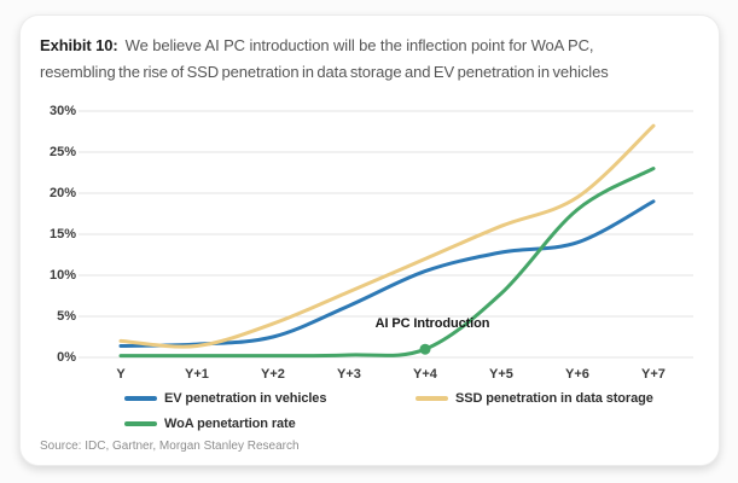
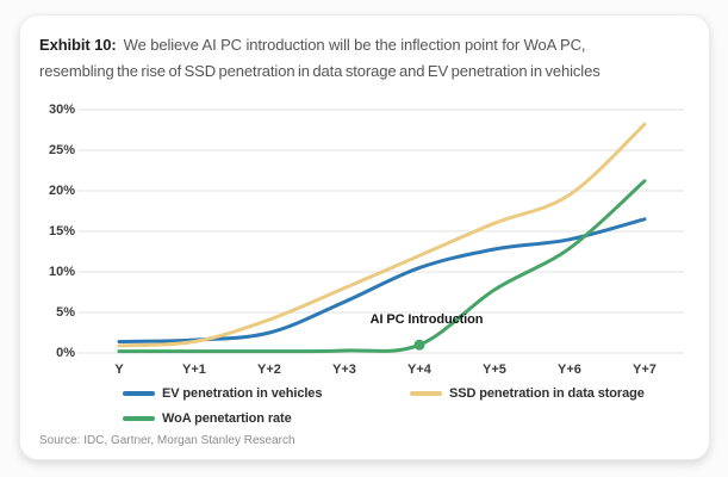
SSD penetration in data storage/Y: 2% -> 1%
WoA penetartion rate/Y+6: 18% -> 13%
EV penetration in vehicles/Y+7: 19% -> 16%
WoA penetartion rate/Y+7: 23% -> 21%
